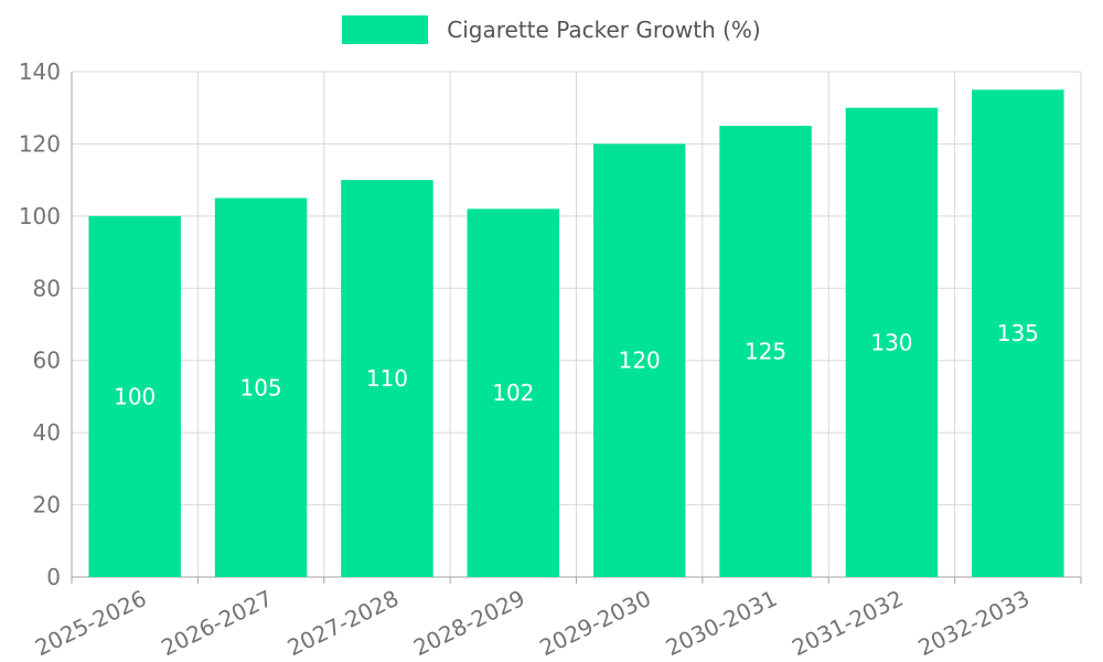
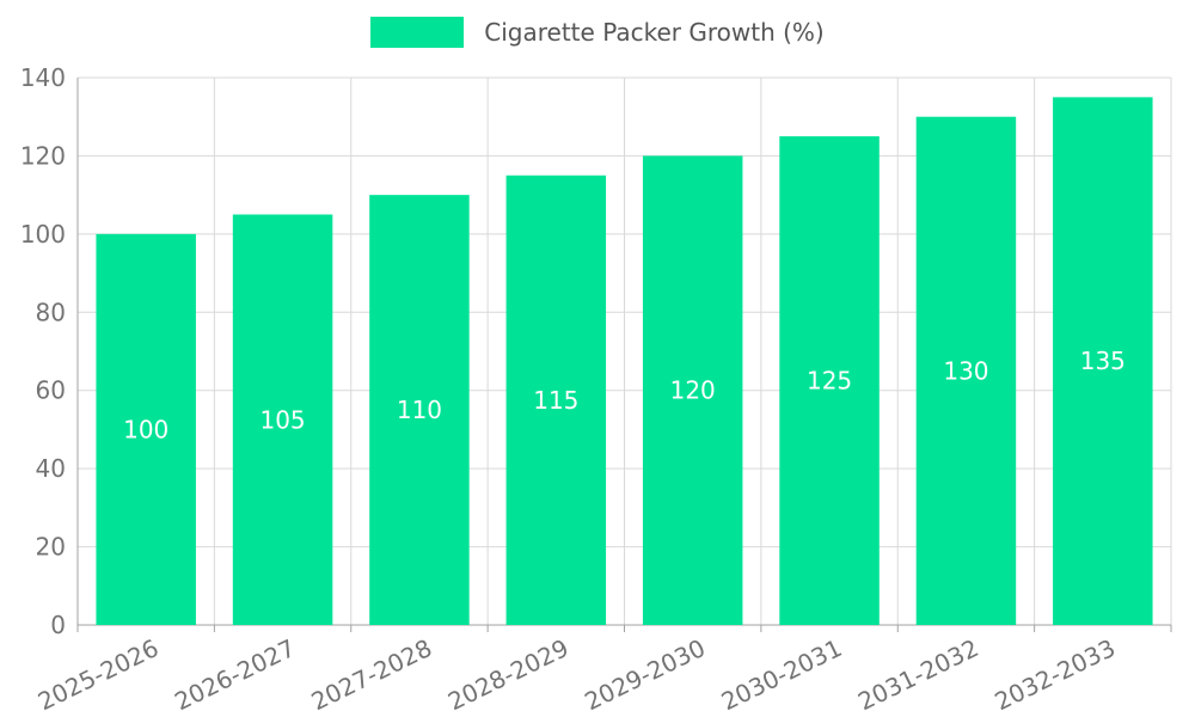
2028-2029: 102 -> 115
